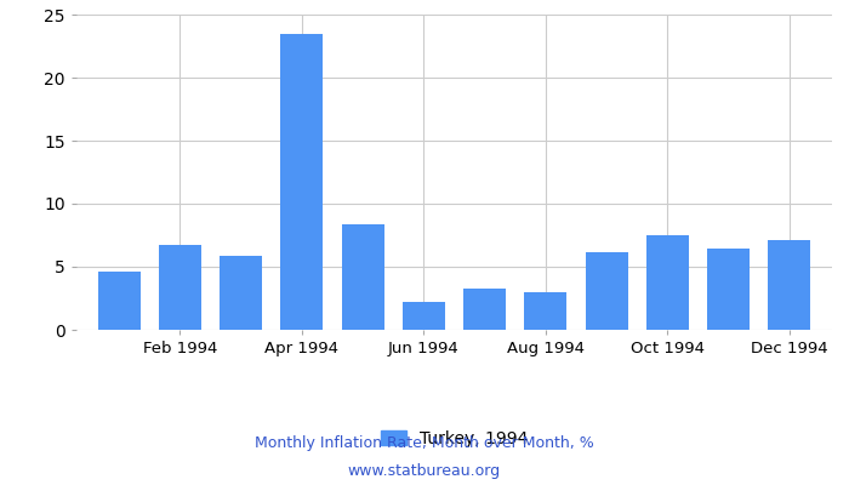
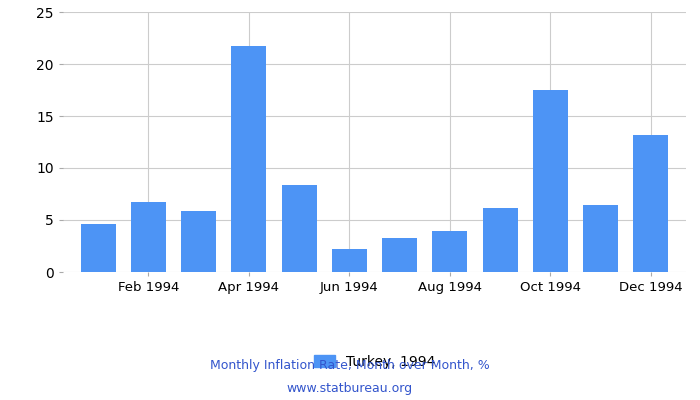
Apr 1994: 23.5 -> 21.7
Aug 1994: 3.0 -> 3.9
Oct 1994: 7.5 -> 17.5
Dec 1994: 7.1 -> 13.2
